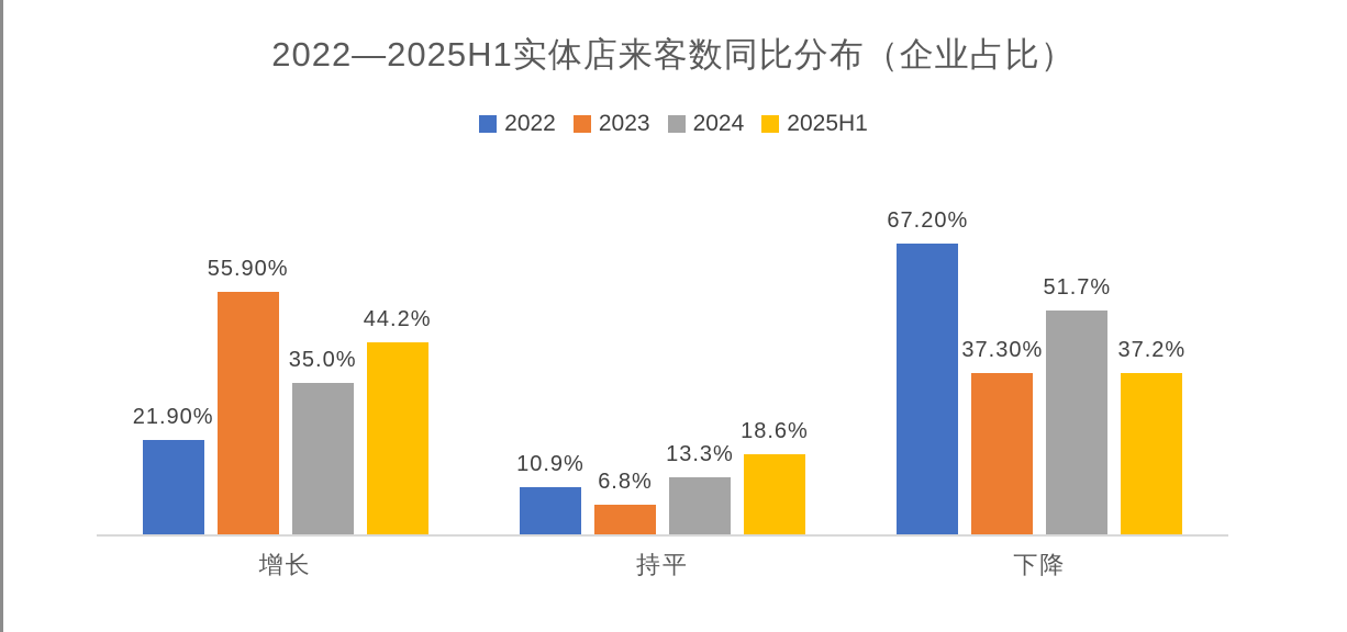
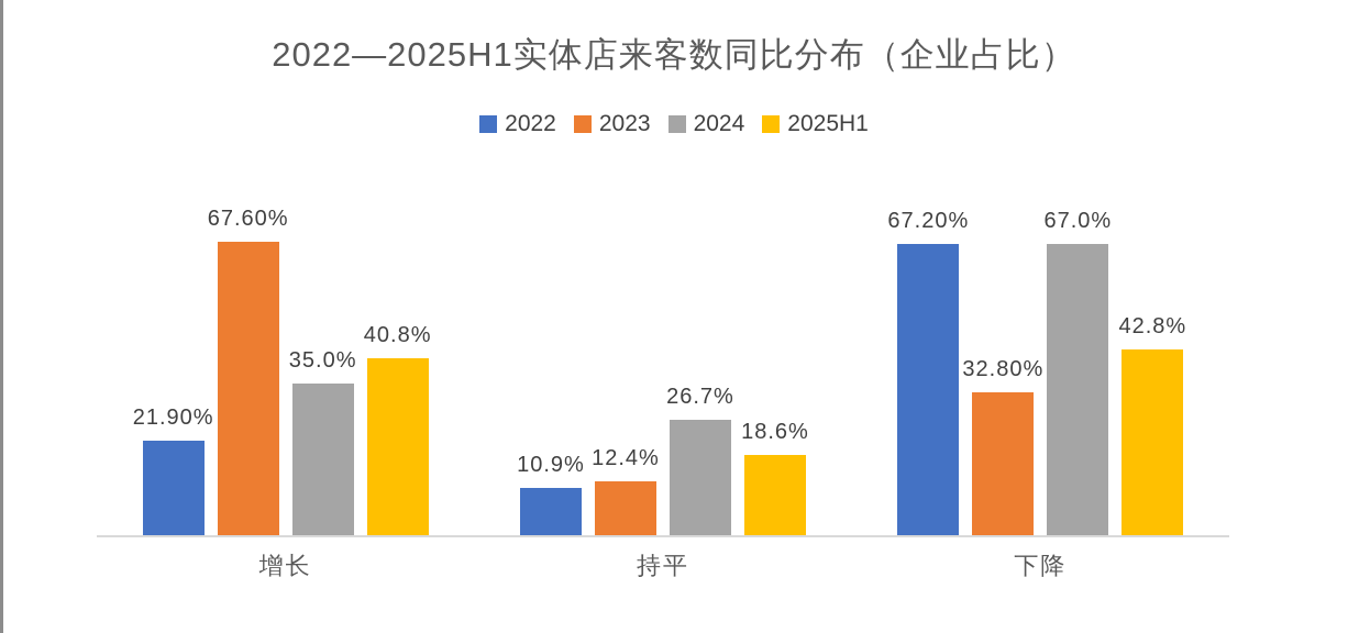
2023/增长: 55.90% -> 67.60%
2025H1/增长: 44.2% -> 40.8%
2023/持平: 6.8% -> 12.4%
2024/持平: 13.3% -> 26.7%
2023/下降: 37.30% -> 32.80%
2024/下降: 51.7% -> 67.0%
2025H1/下降: 37.2% -> 42.8%
